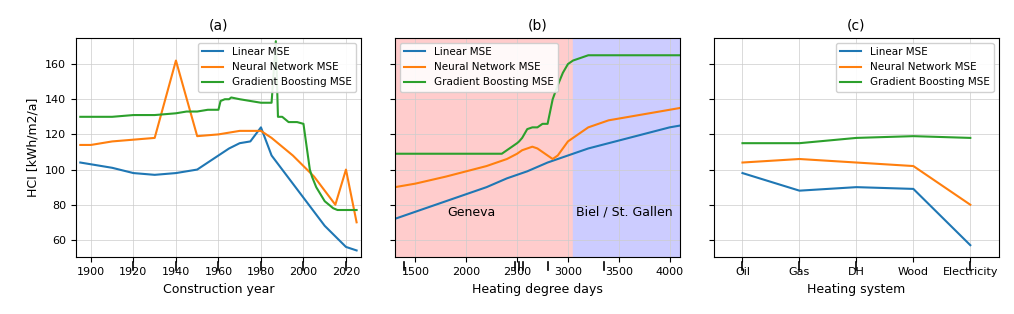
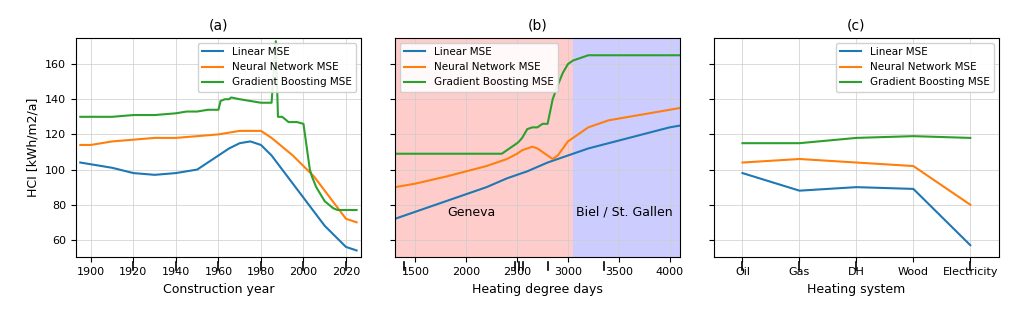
(a)/Neural Network MSE/1940: 162 -> 118
(a)/Linear MSE/1980: 124 -> 114
(a)/Neural Network MSE/2020: 100 -> 72
